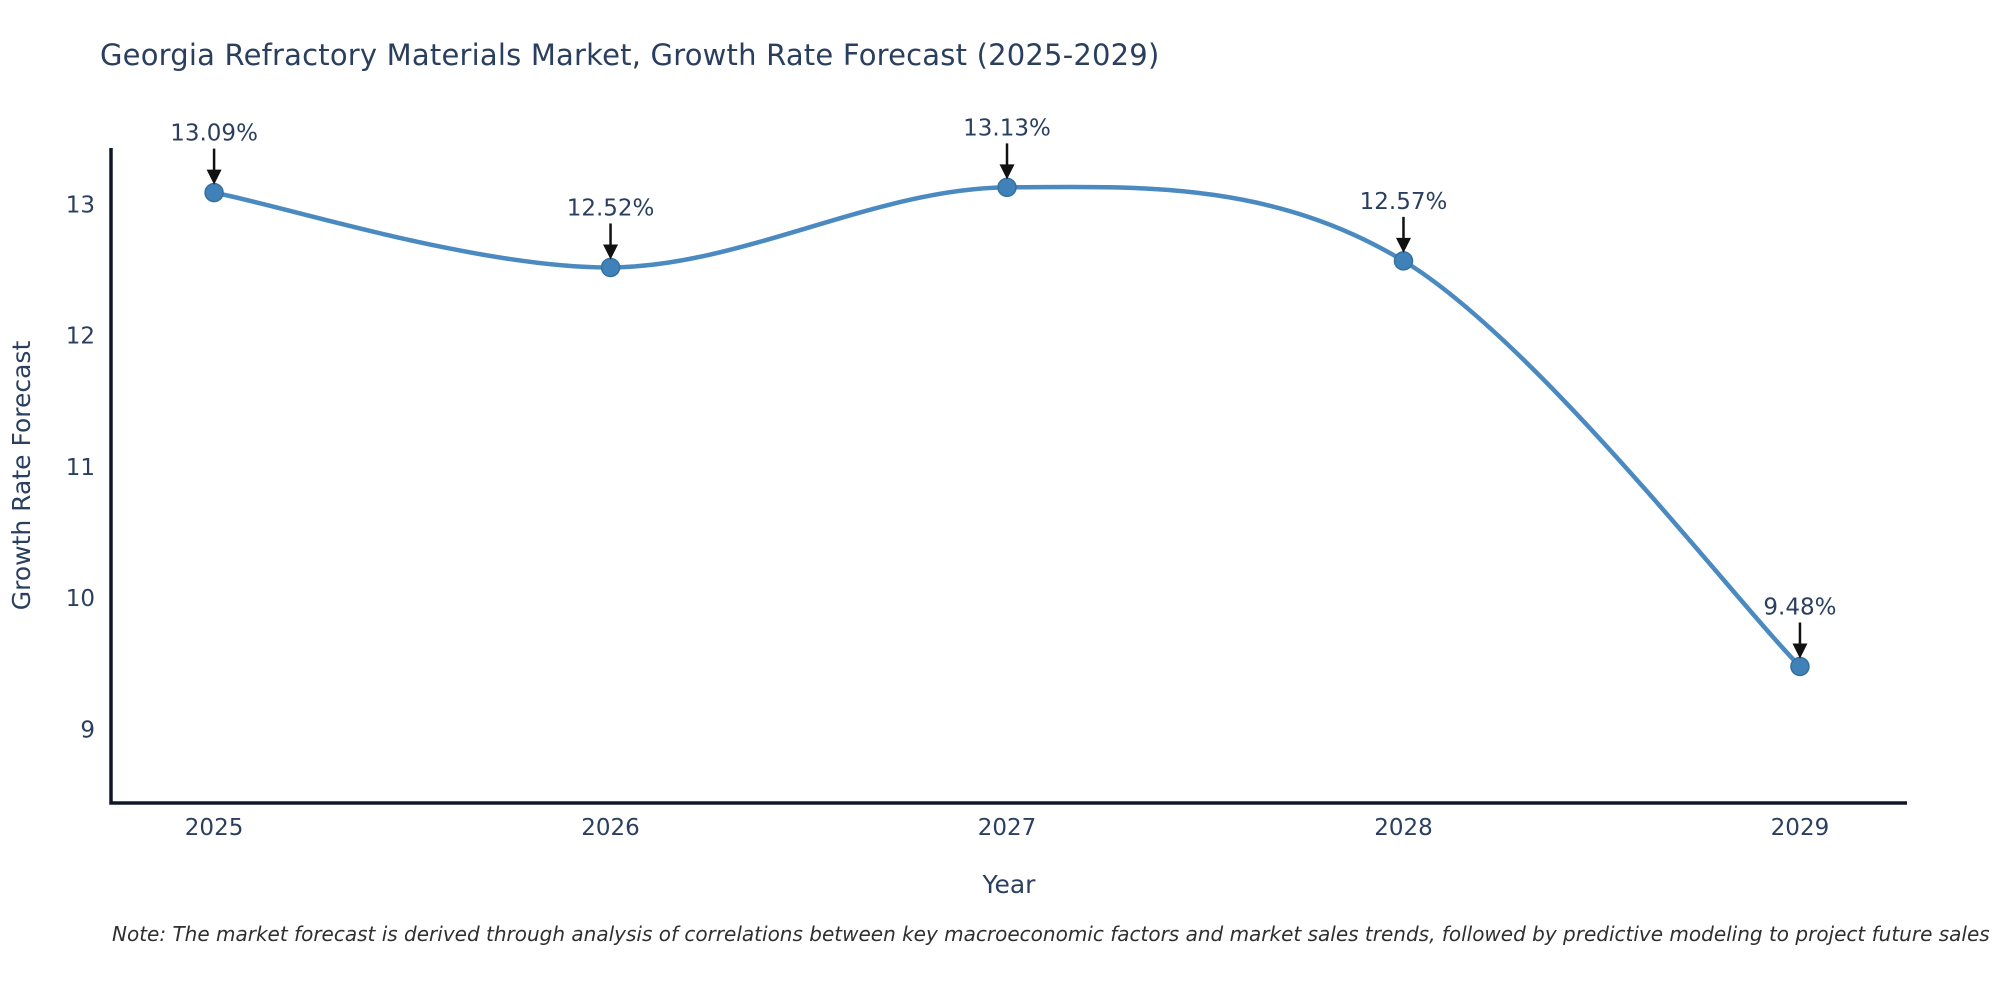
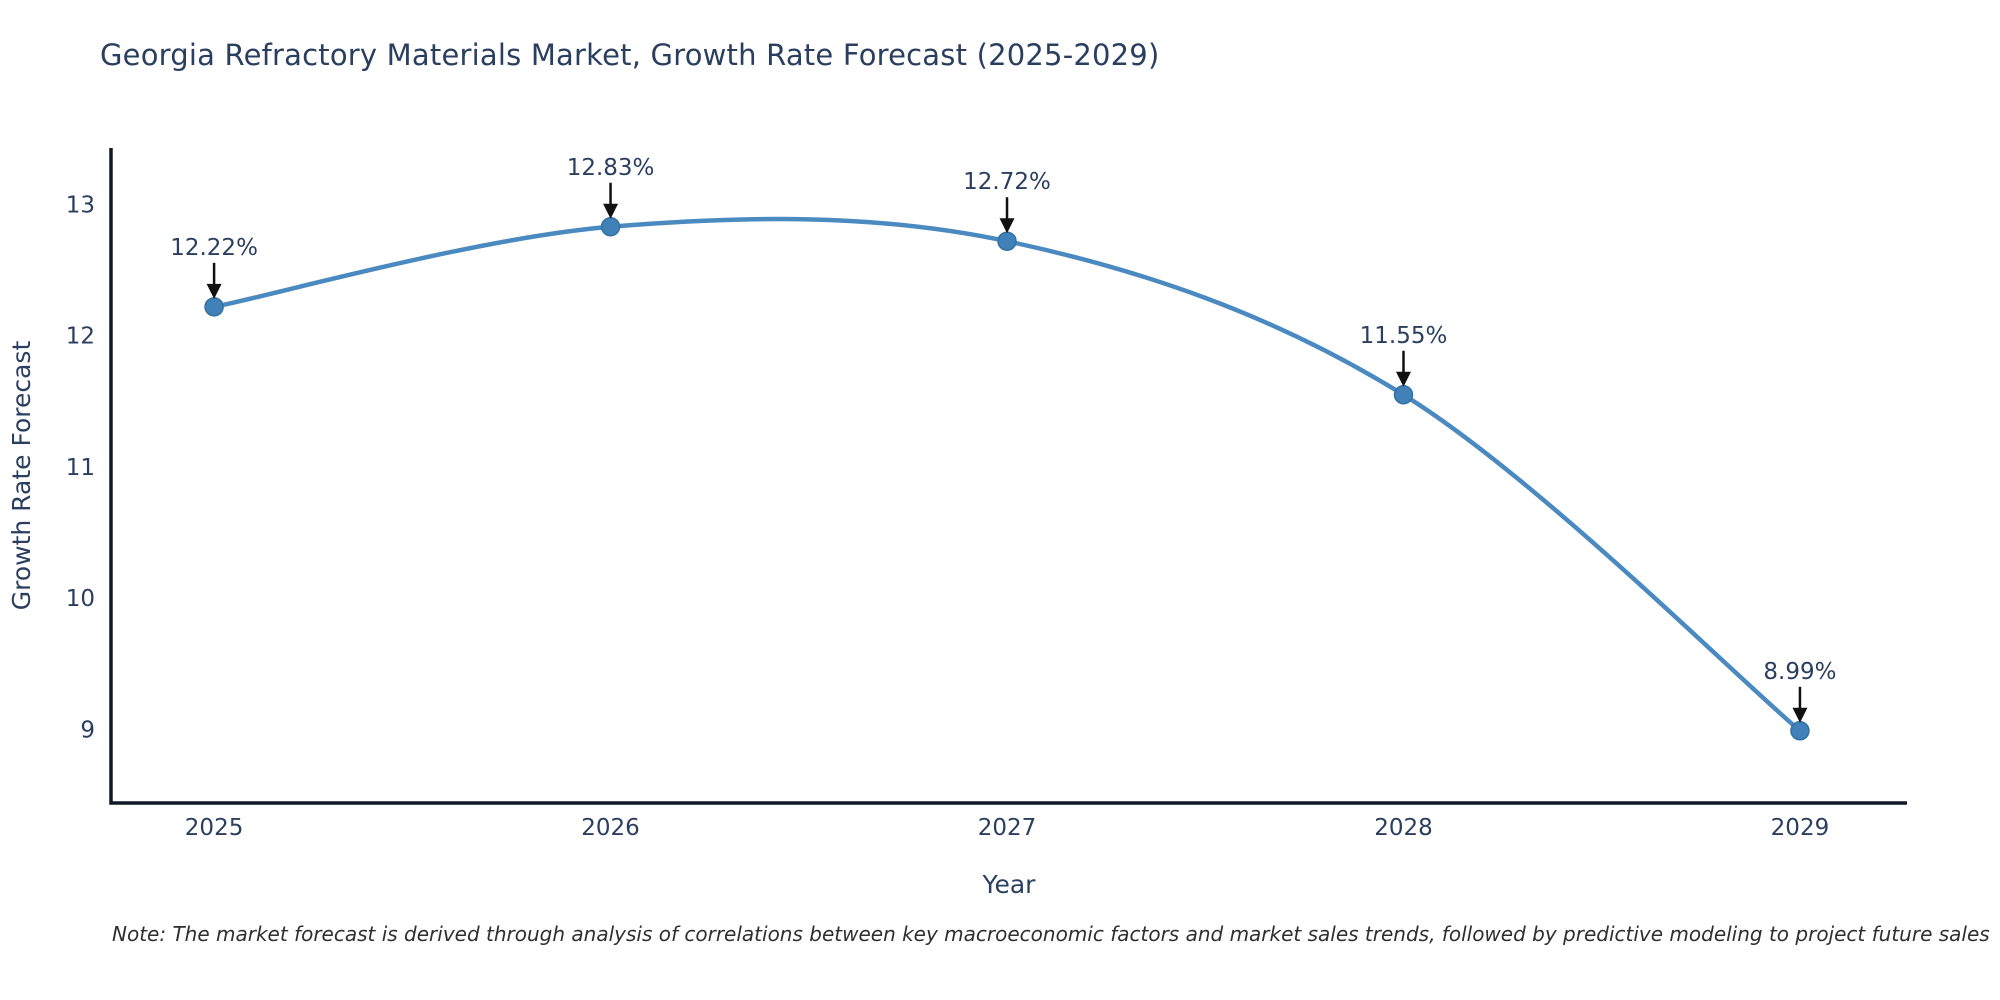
2025: 13.09% -> 12.22%
2026: 12.52% -> 12.83%
2027: 13.13% -> 12.72%
2028: 12.57% -> 11.55%
2029: 9.48% -> 8.99%
